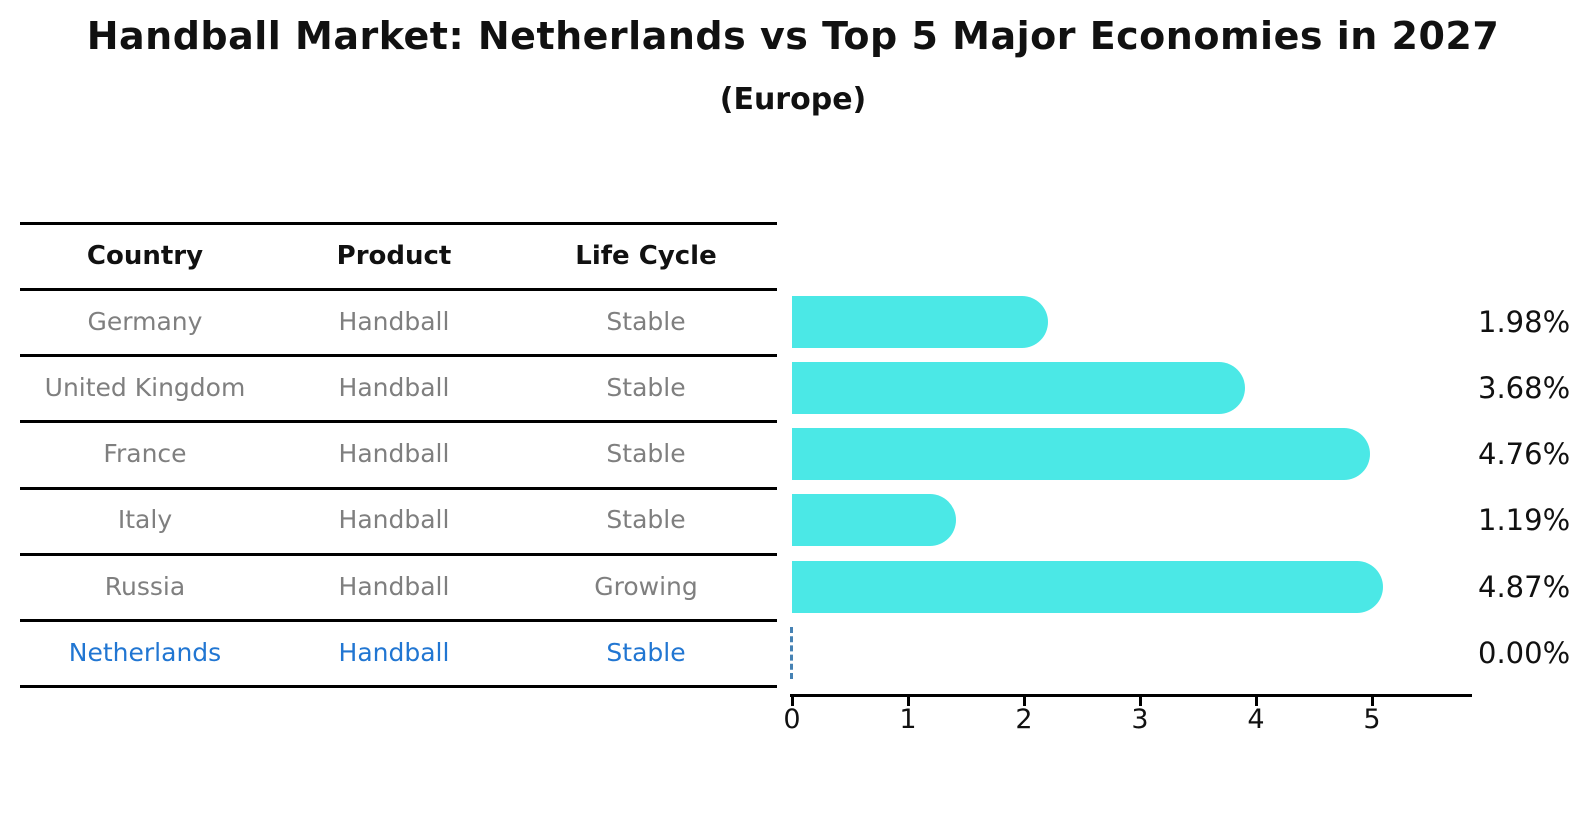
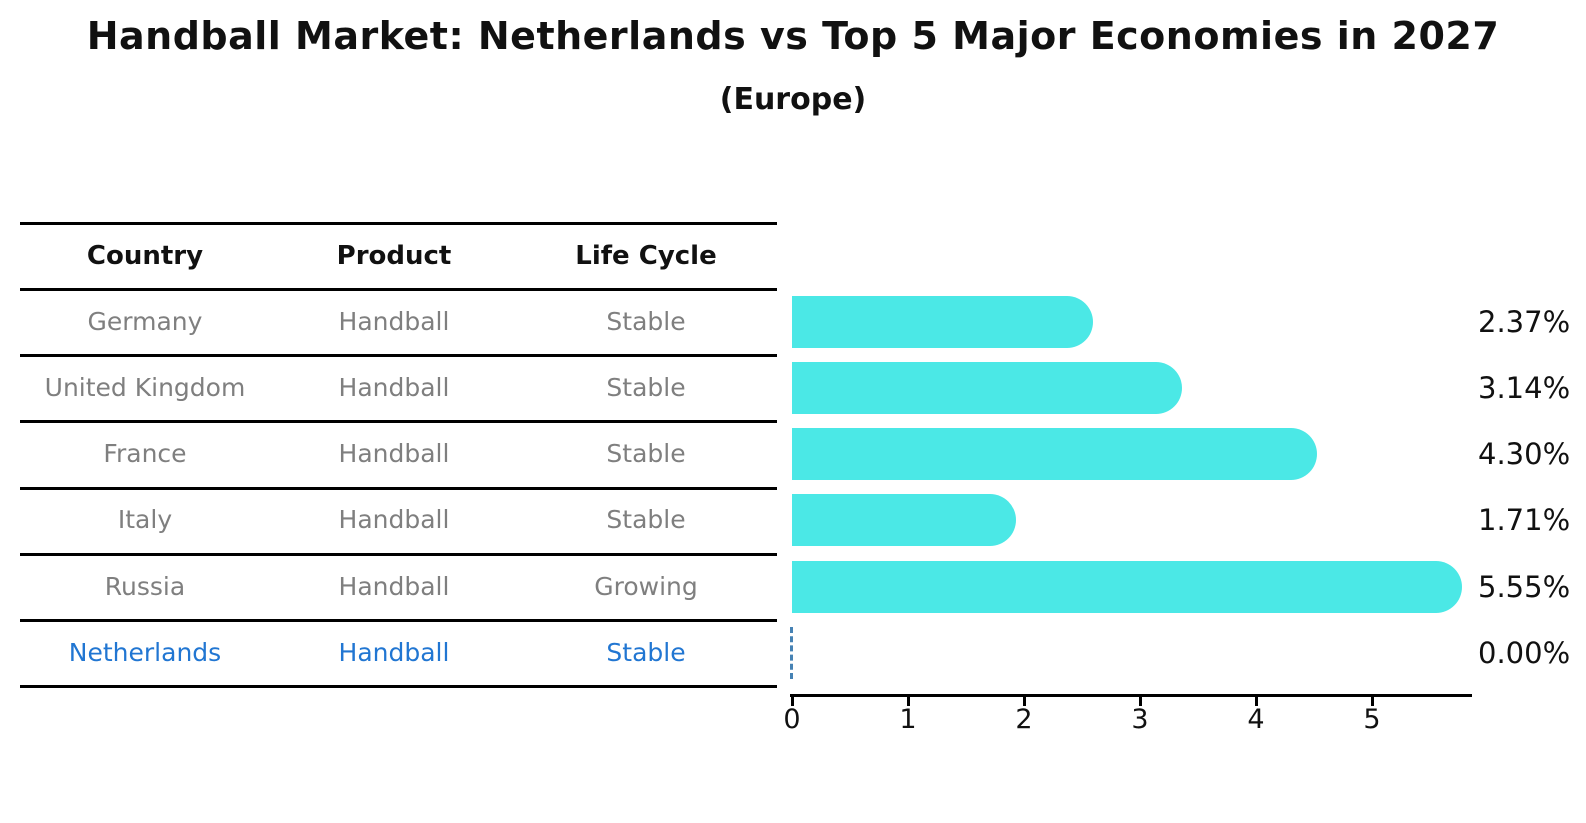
Germany: 1.98% -> 2.37%
United Kingdom: 3.68% -> 3.14%
France: 4.76% -> 4.30%
Italy: 1.19% -> 1.71%
Russia: 4.87% -> 5.55%
